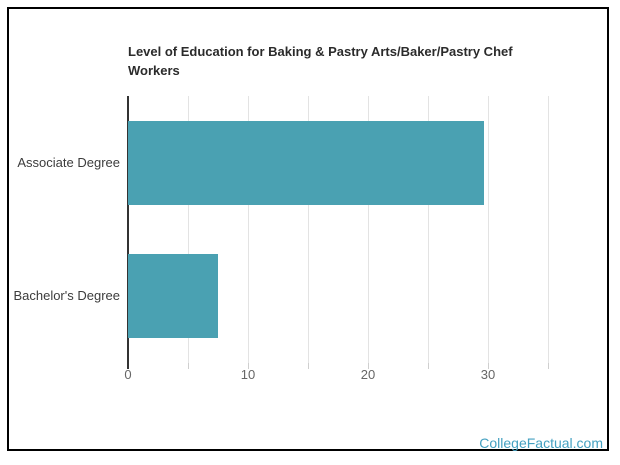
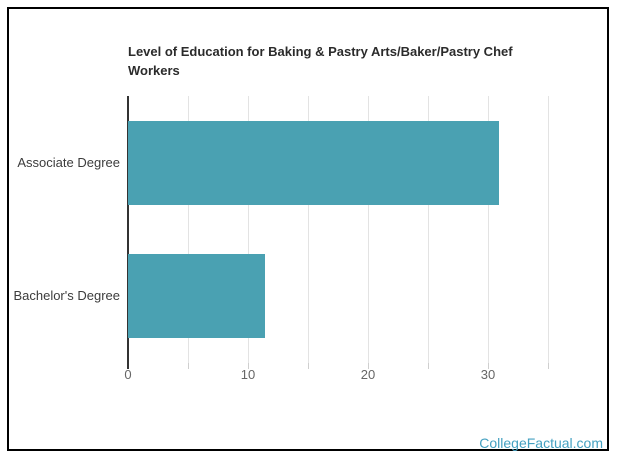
Associate Degree: 29.6 -> 30.9
Bachelor's Degree: 7.5 -> 11.4
